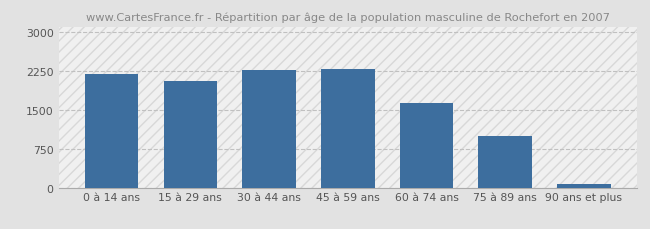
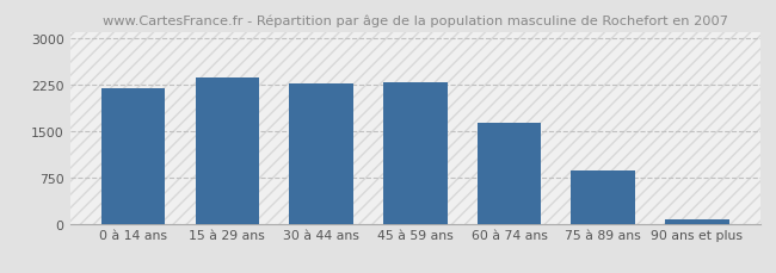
15 à 29 ans: 2060 -> 2370
75 à 89 ans: 1000 -> 860
